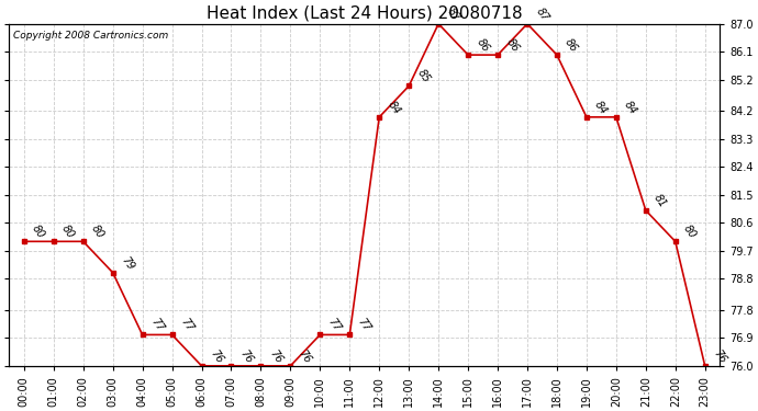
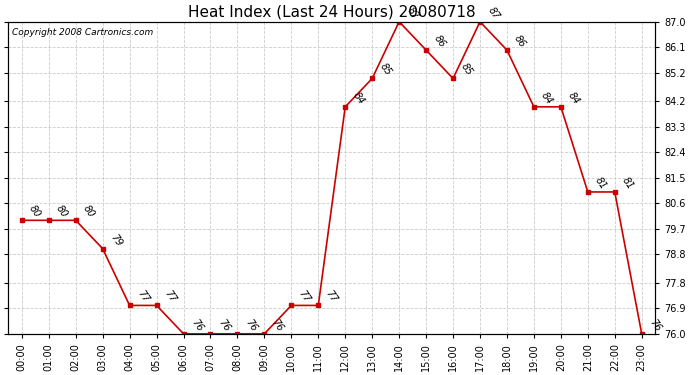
16:00: 86 -> 85
22:00: 80 -> 81
